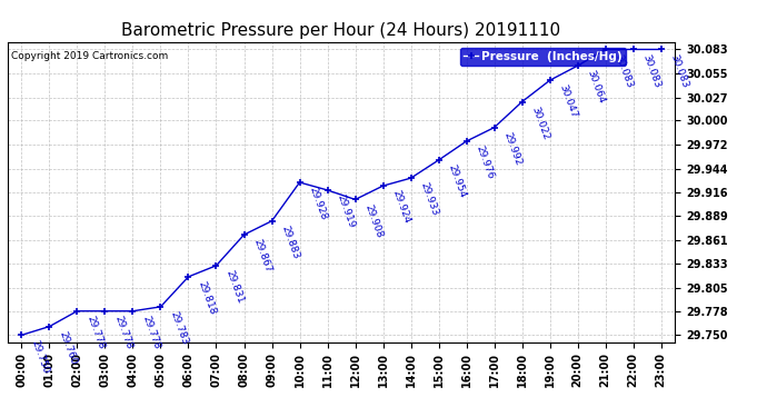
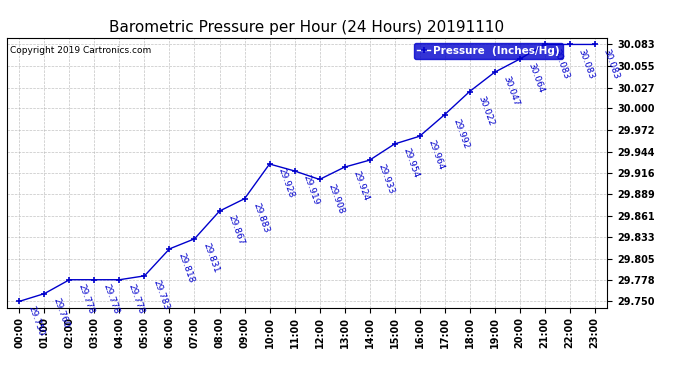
16:00: 29.976 -> 29.964
